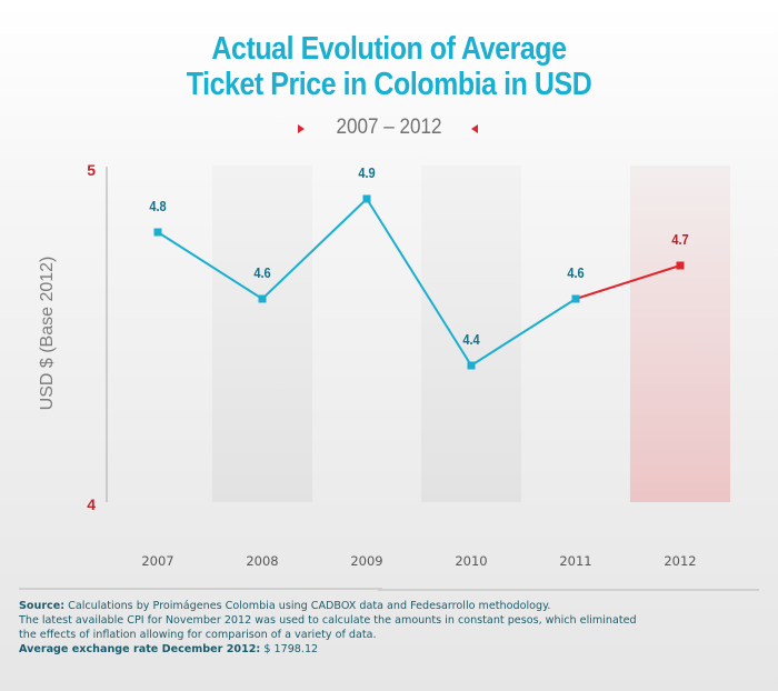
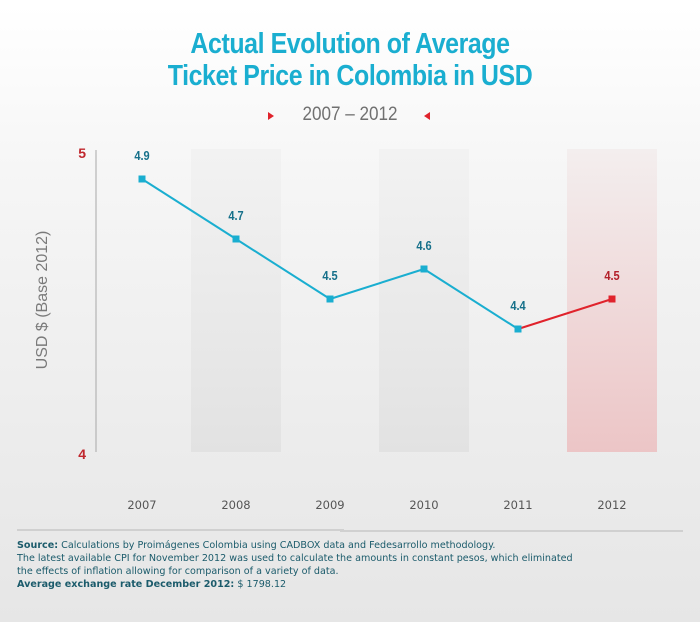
2007: 4.8 -> 4.9
2008: 4.6 -> 4.7
2009: 4.9 -> 4.5
2010: 4.4 -> 4.6
2011: 4.6 -> 4.4
2012: 4.7 -> 4.5
